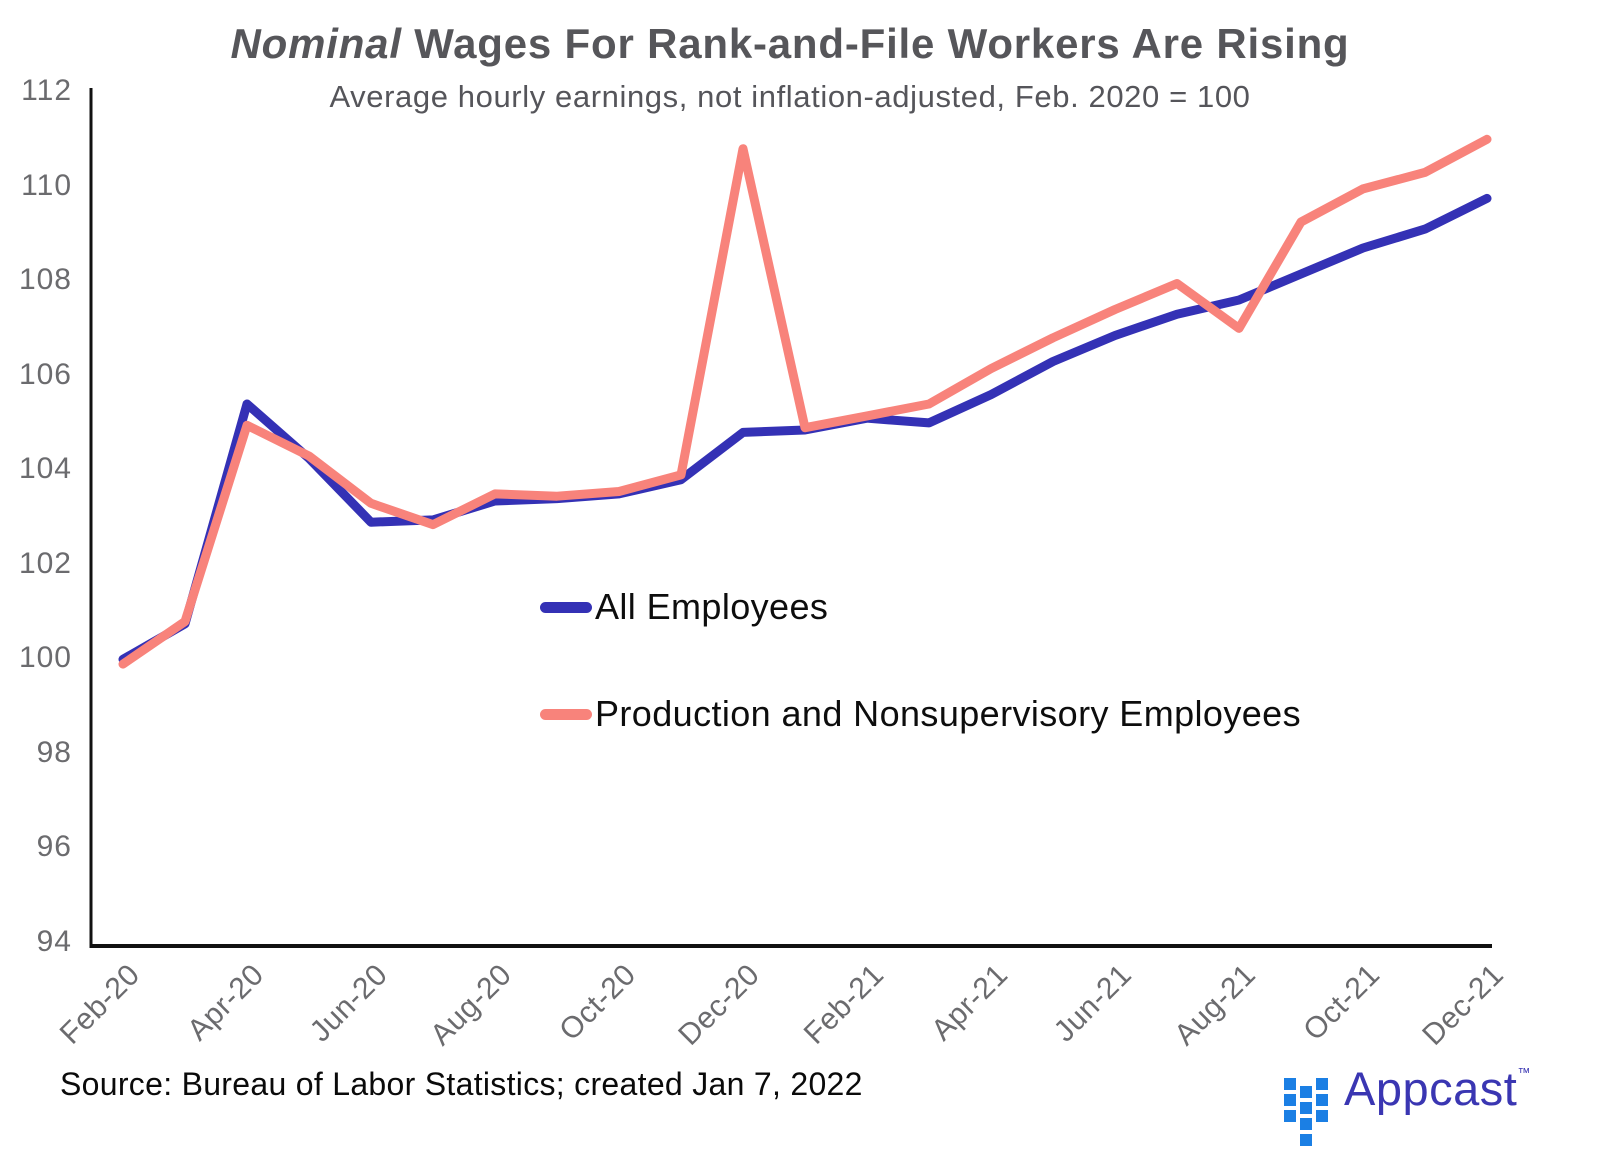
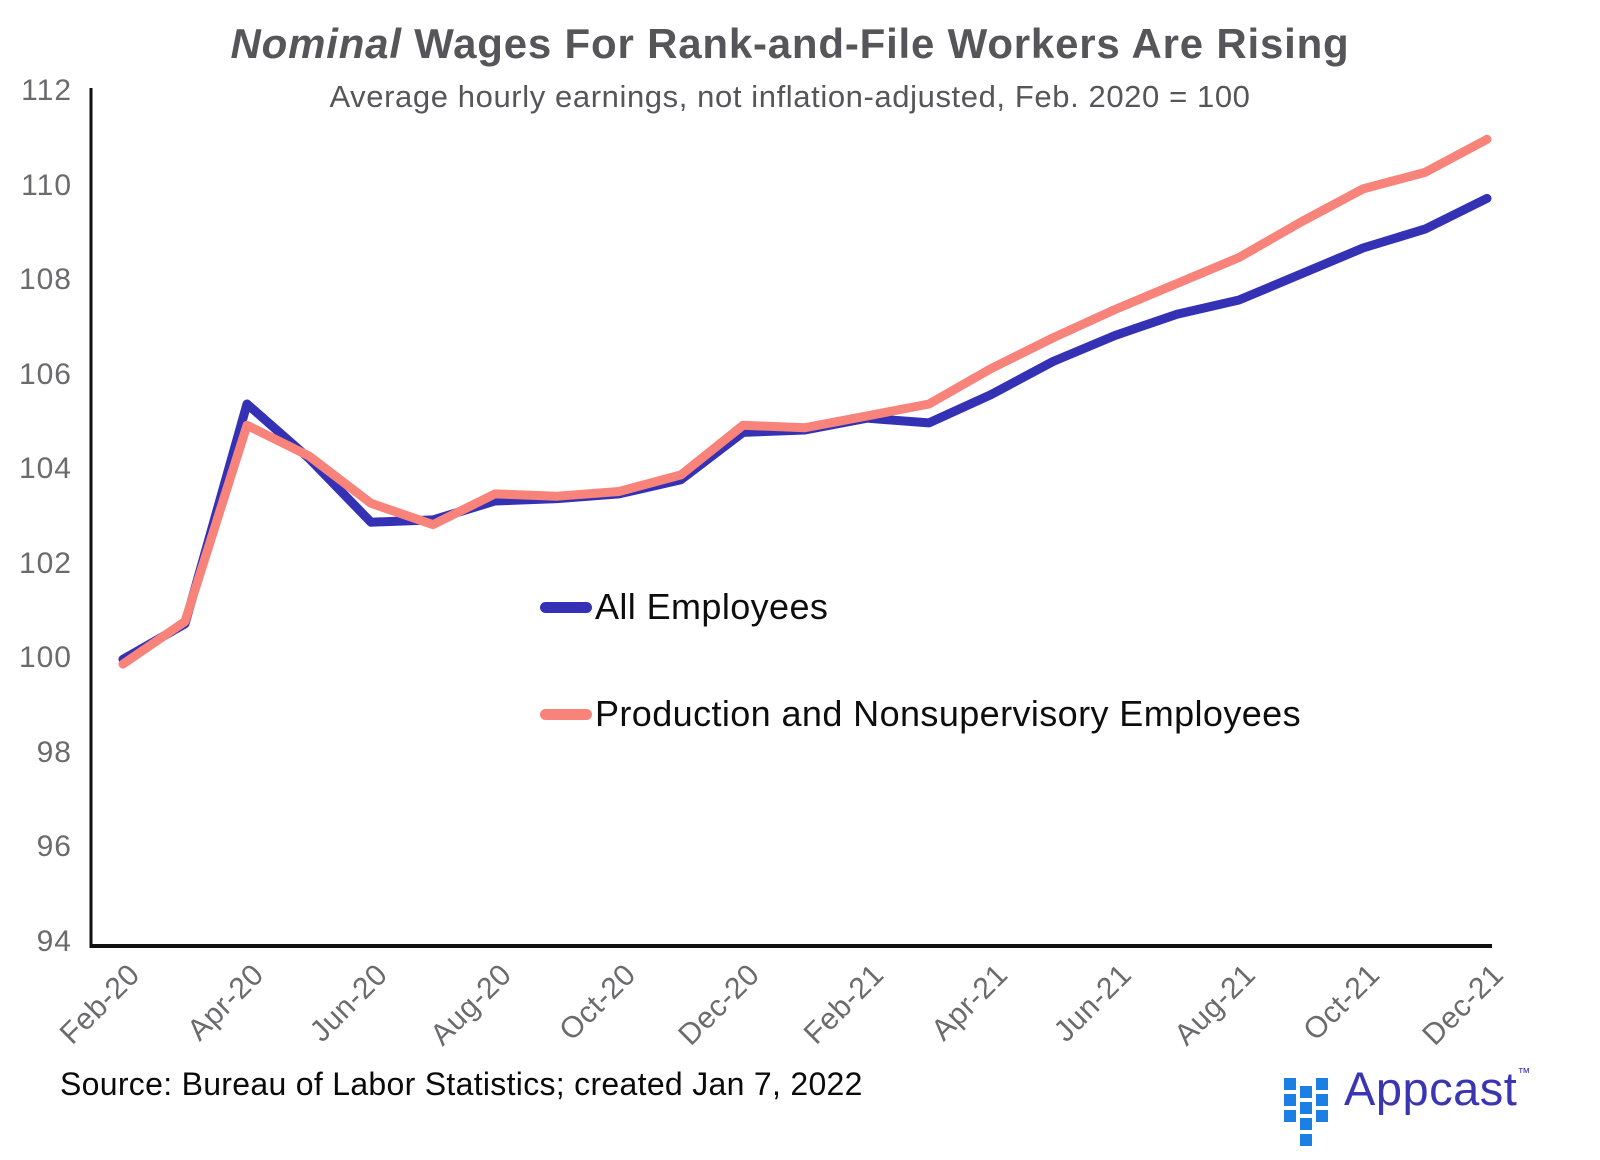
Production and Nonsupervisory Employees/Dec-20: 110.8 -> 105.0
Production and Nonsupervisory Employees/Aug-21: 107.0 -> 108.5
